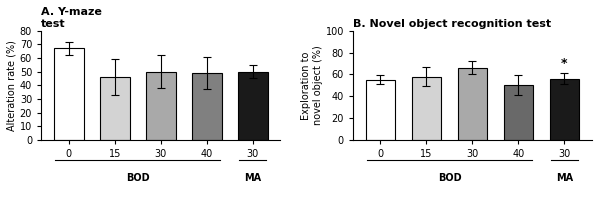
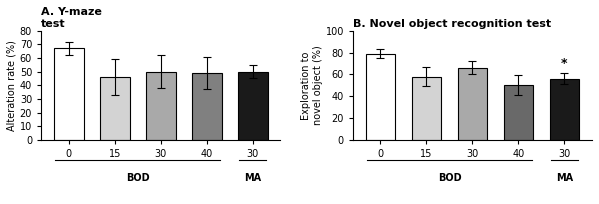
B. Novel object recognition test/0: 55 -> 79
